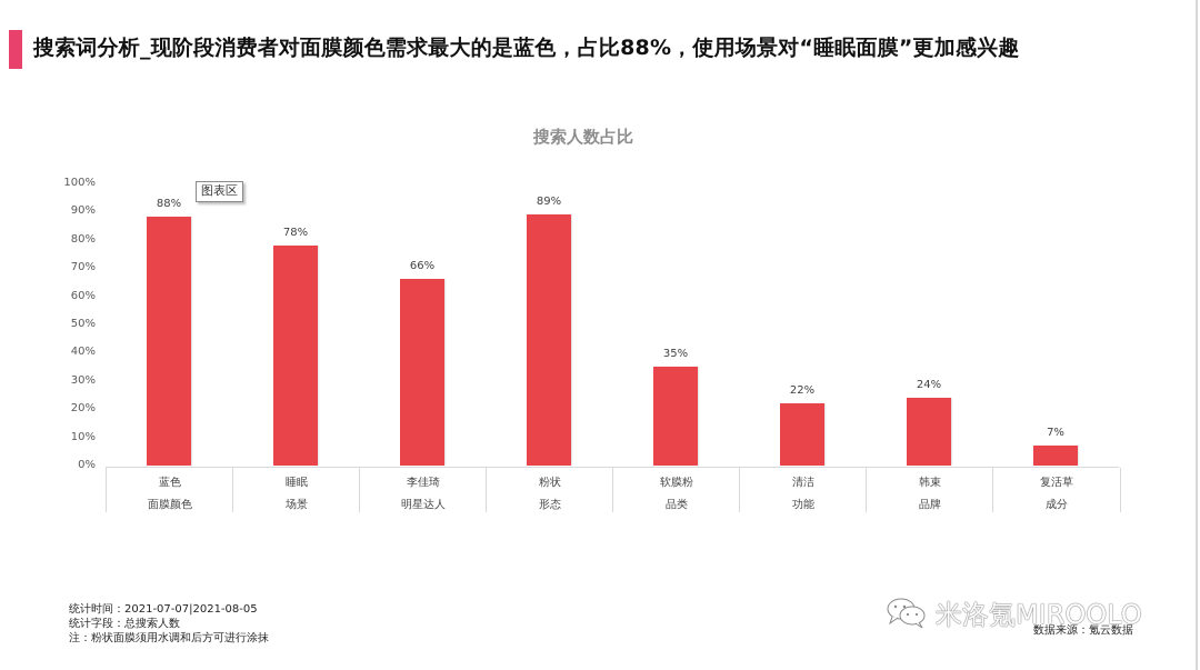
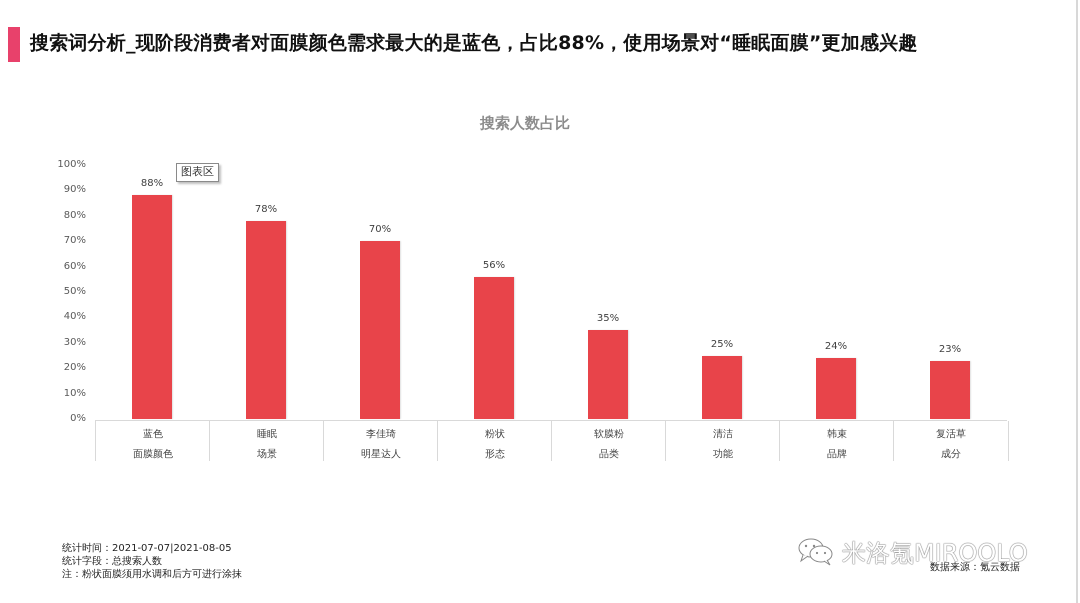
李佳琦: 66% -> 70%
粉状: 89% -> 56%
清洁: 22% -> 25%
复活草: 7% -> 23%
